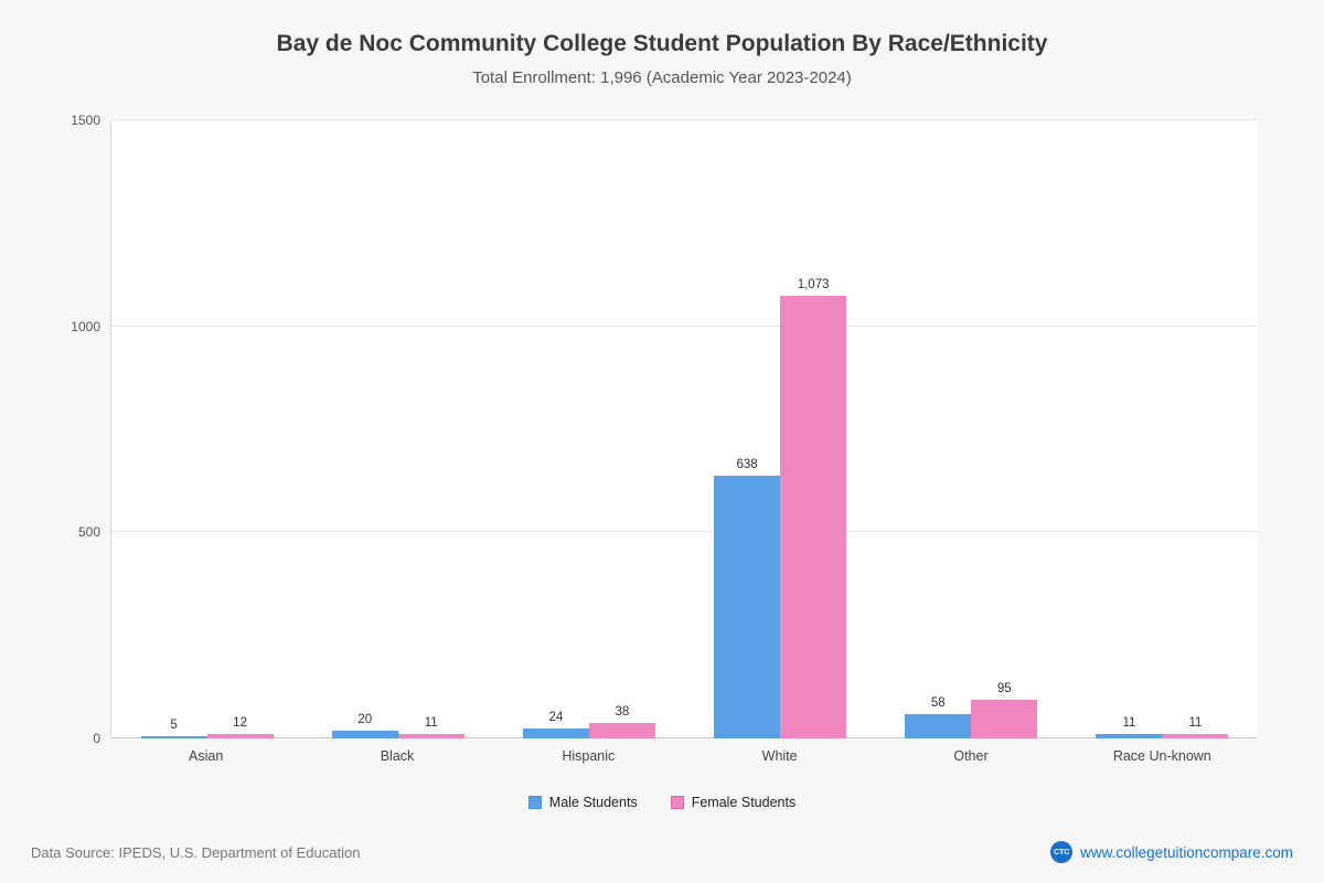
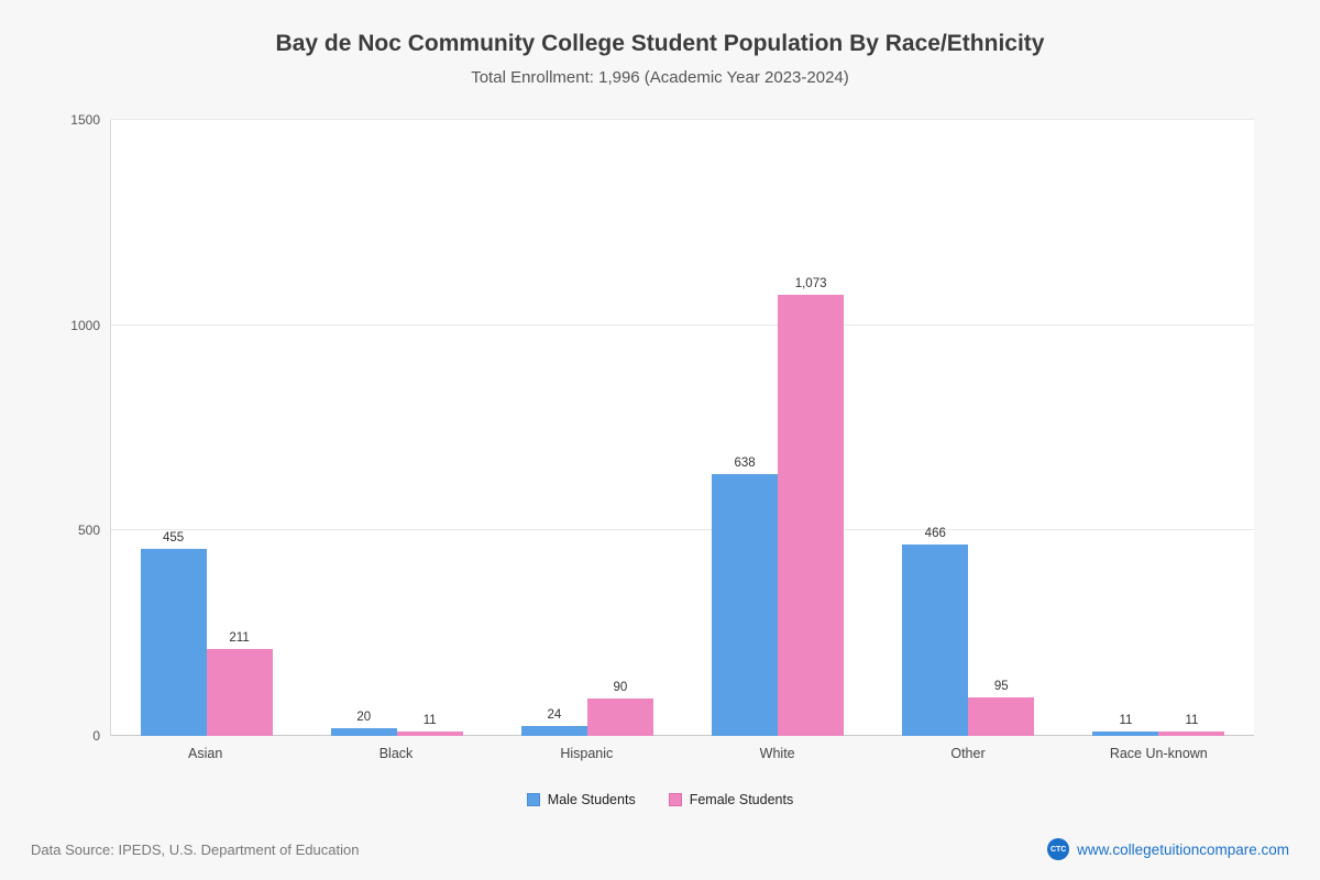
Male Students/Asian: 5 -> 455
Female Students/Asian: 12 -> 211
Female Students/Hispanic: 38 -> 90
Male Students/Other: 58 -> 466
